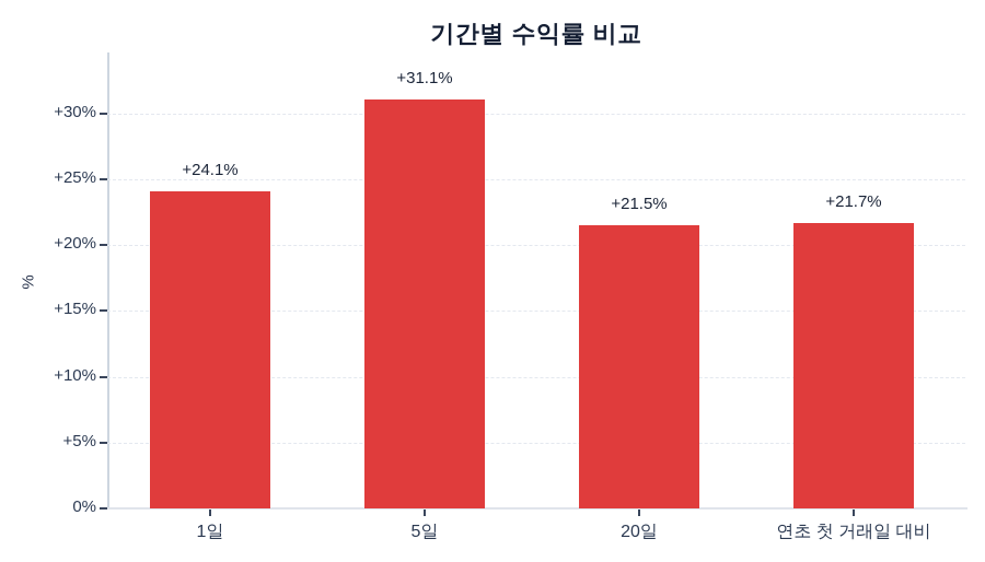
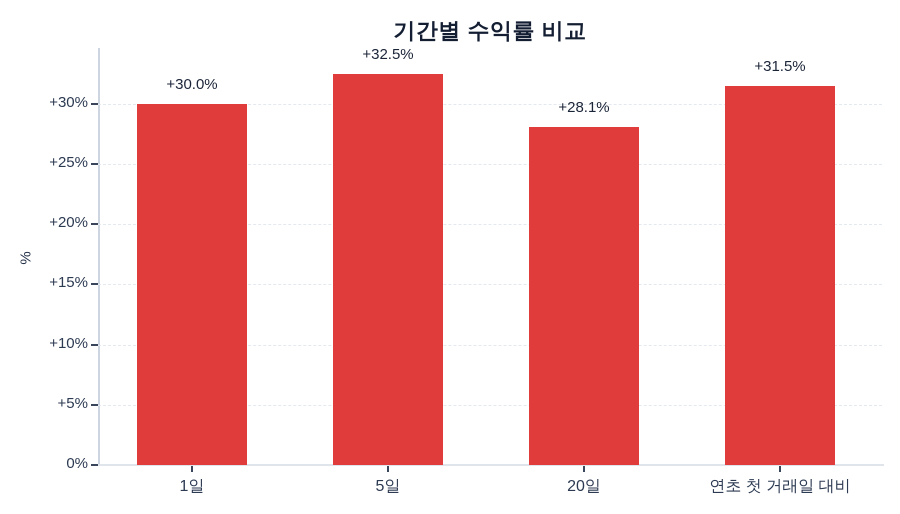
1일: +24.1% -> +30.0%
5일: +31.1% -> +32.5%
20일: +21.5% -> +28.1%
연초 첫 거래일 대비: +21.7% -> +31.5%
